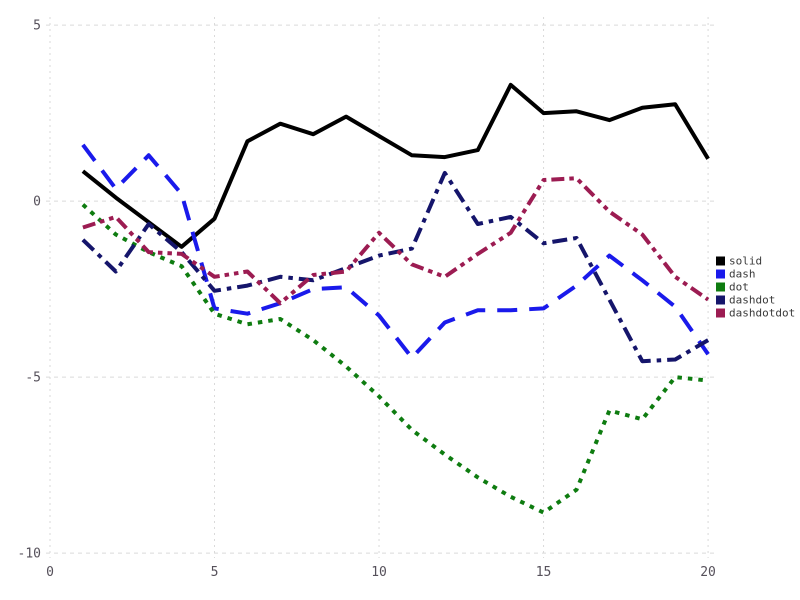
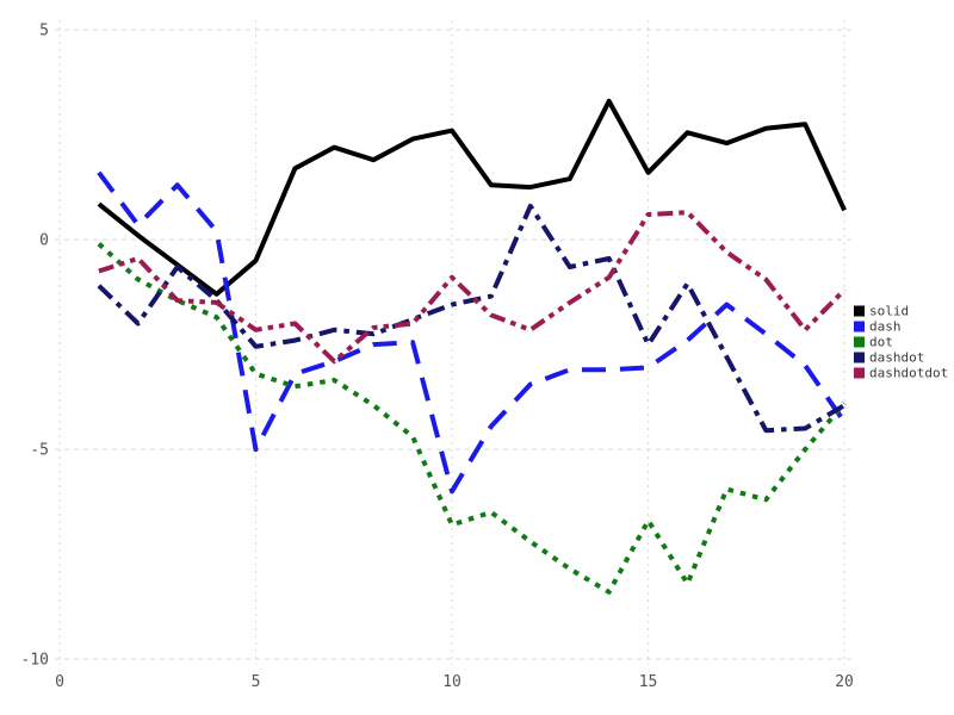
dash/5: -3.0 -> -5.0
solid/10: 1.9 -> 2.6
dash/10: -3.2 -> -6.0
dot/10: -5.5 -> -6.8
solid/15: 2.5 -> 1.6
dot/15: -8.8 -> -6.7
dashdot/15: -1.2 -> -2.5
solid/20: 1.2 -> 0.7
dot/20: -5.1 -> -3.9
dashdotdot/20: -2.8 -> -1.2
